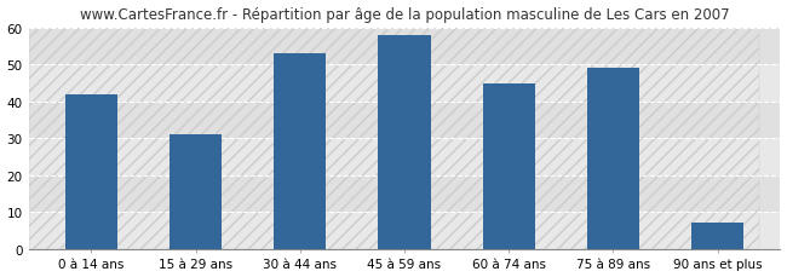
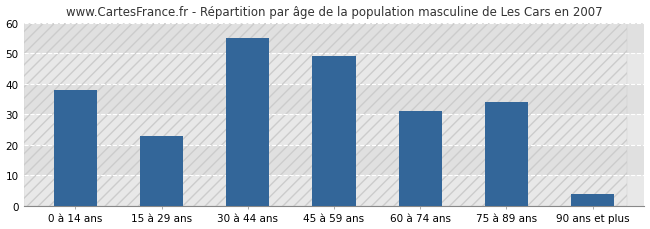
0 à 14 ans: 42 -> 38
15 à 29 ans: 31 -> 23
30 à 44 ans: 53 -> 55
45 à 59 ans: 58 -> 49
60 à 74 ans: 45 -> 31
75 à 89 ans: 49 -> 34
90 ans et plus: 7 -> 4
